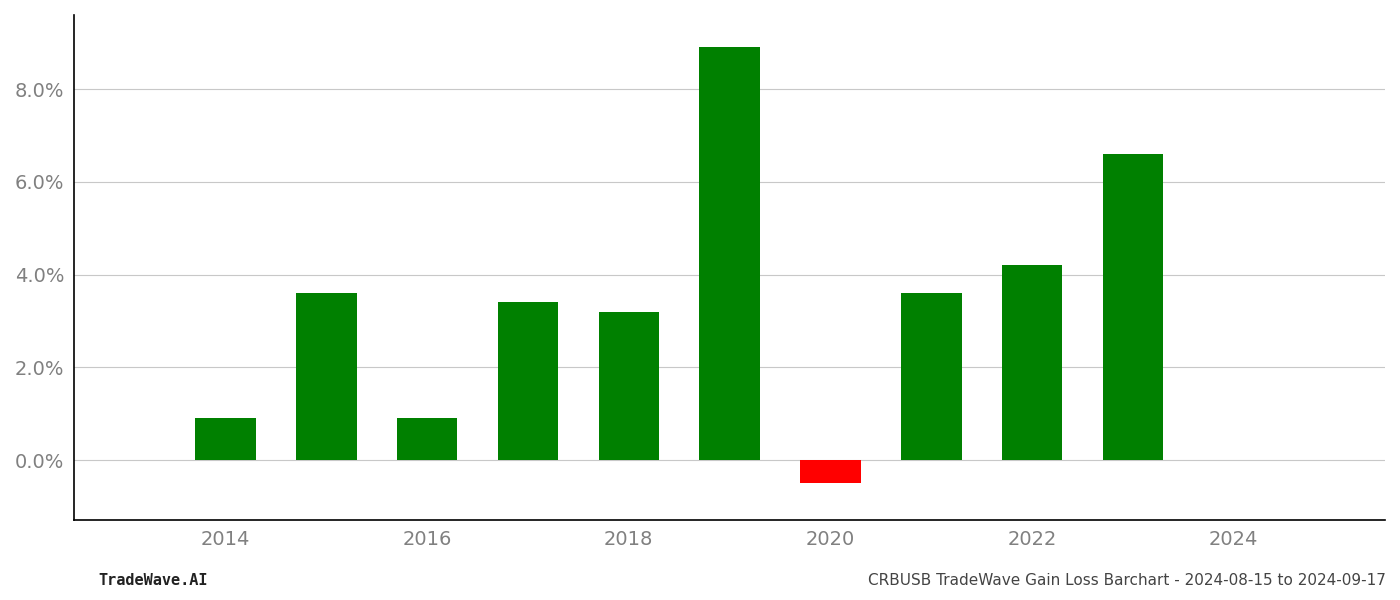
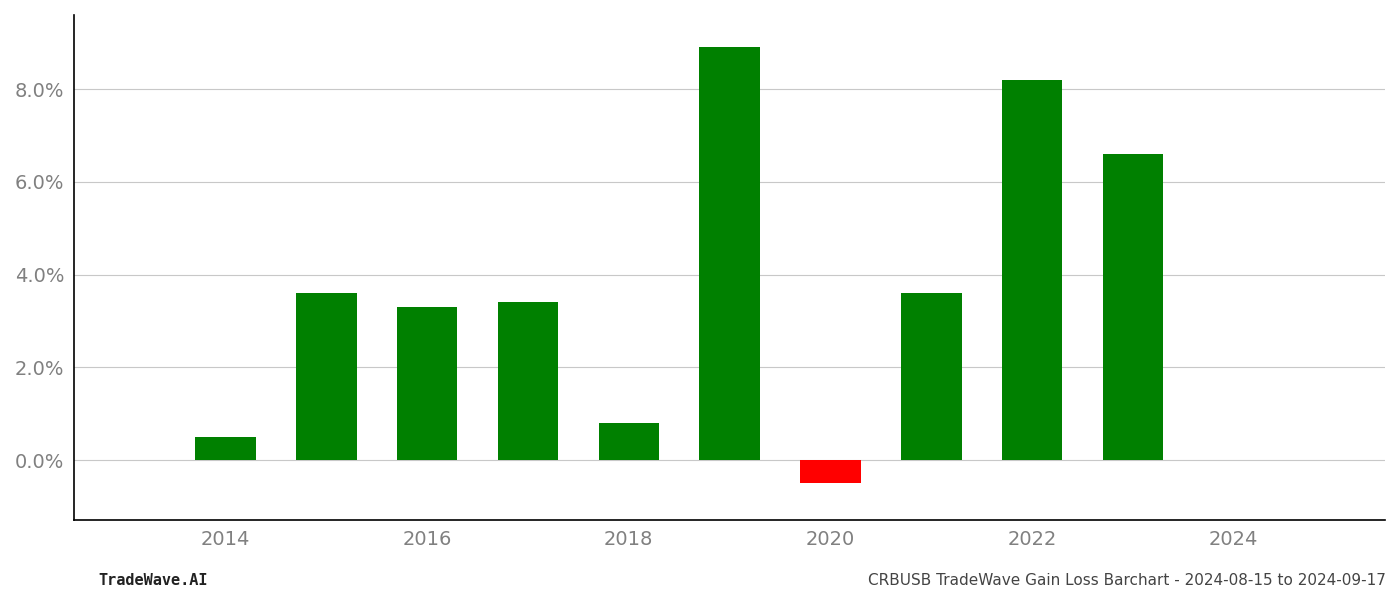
2014: 0.9% -> 0.5%
2016: 0.9% -> 3.3%
2018: 3.2% -> 0.8%
2022: 4.2% -> 8.2%
